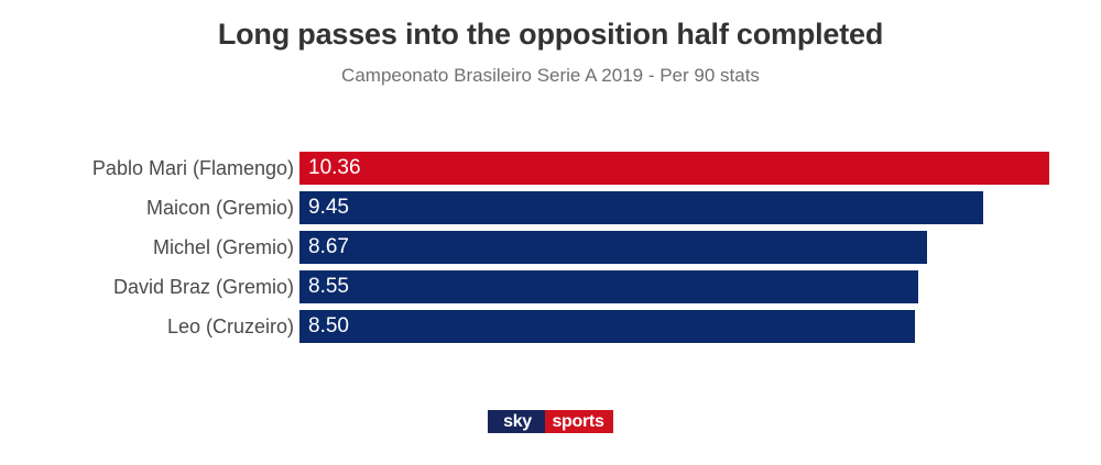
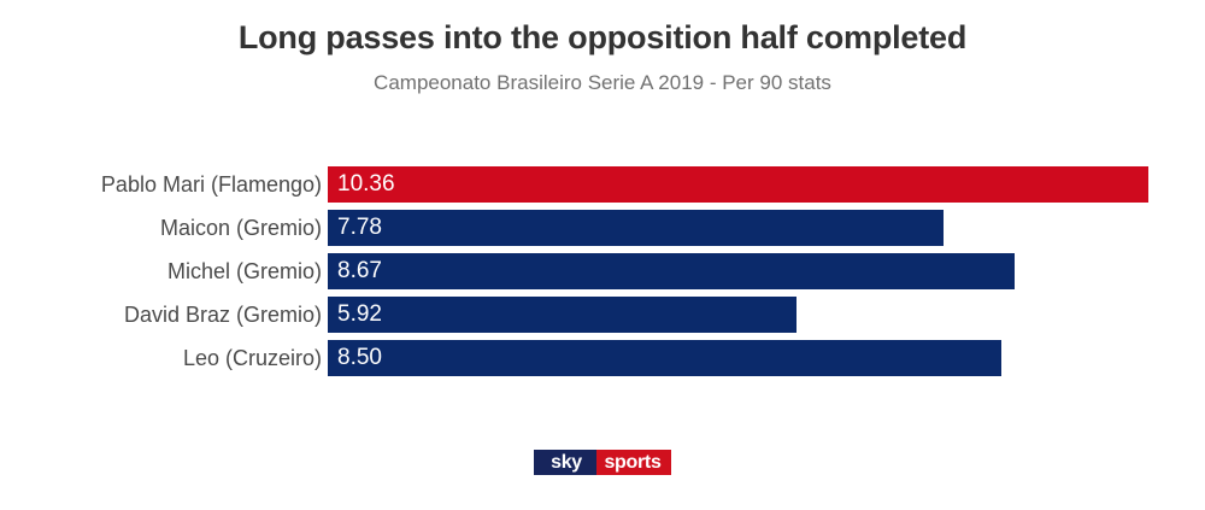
Maicon (Gremio): 9.45 -> 7.78
David Braz (Gremio): 8.55 -> 5.92
